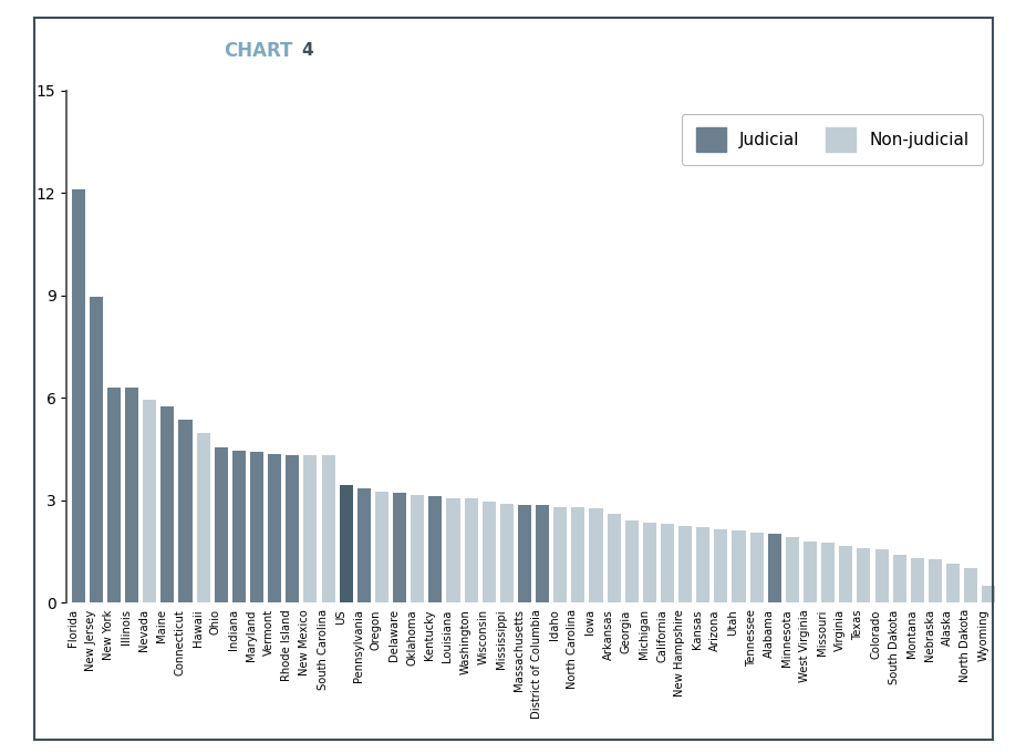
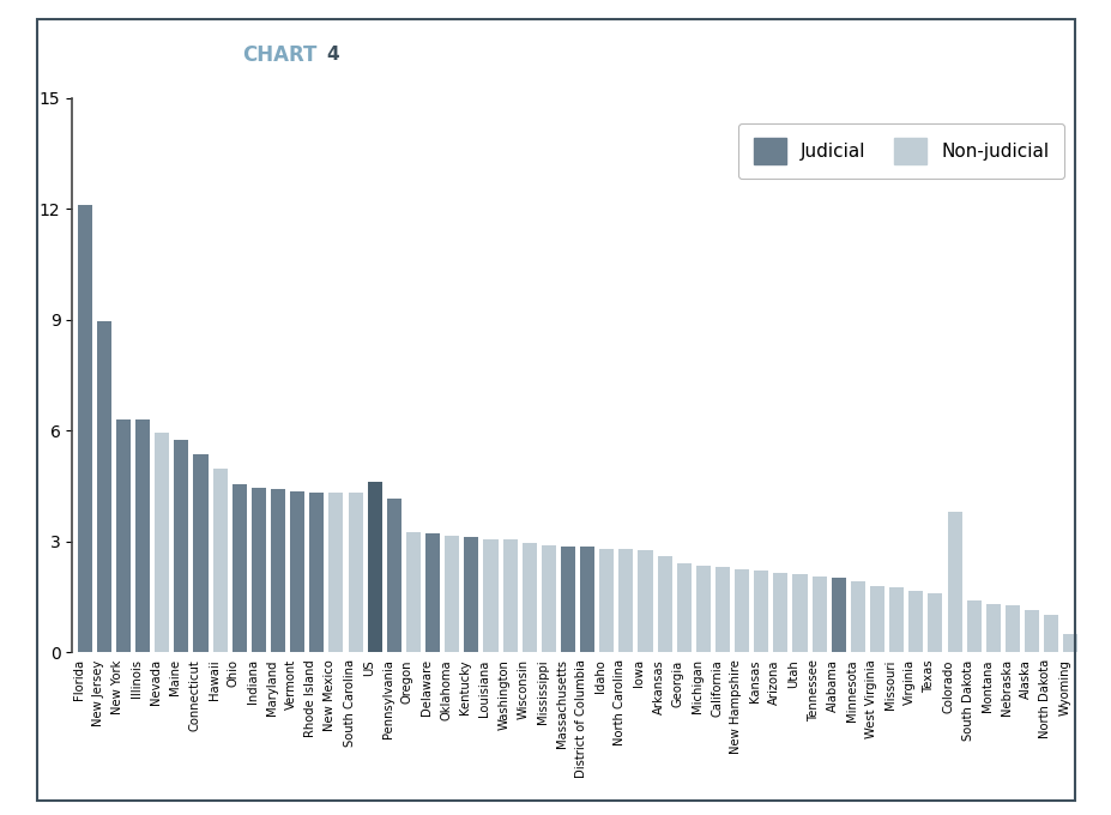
US: 3.45 -> 4.60
Pennsylvania: 3.35 -> 4.15
Colorado: 1.55 -> 3.80
